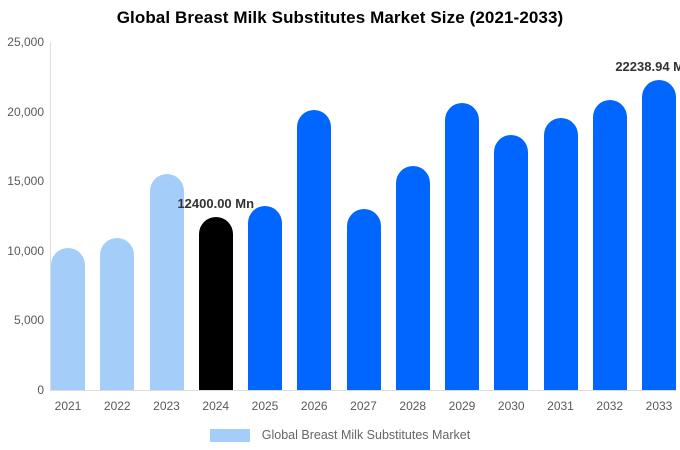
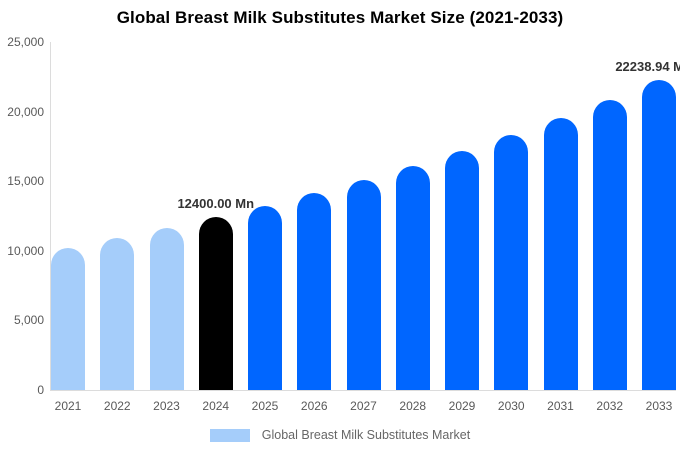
2023: 15500 -> 11600
2026: 20100 -> 14100
2027: 13000 -> 15100
2029: 20600 -> 17200
